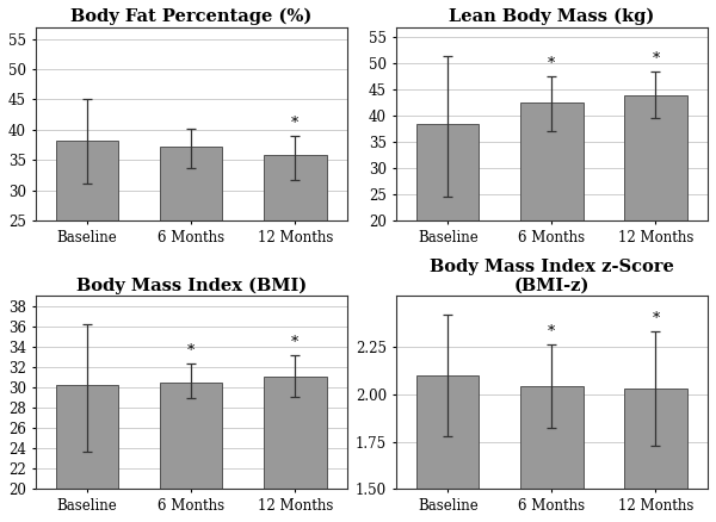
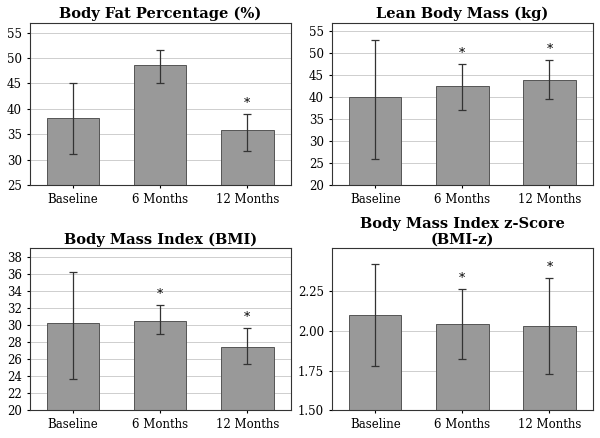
Body Fat Percentage (%)/6 Months: 37.2 -> 48.6
Lean Body Mass (kg)/Baseline: 38.5 -> 40.0
Body Mass Index (BMI)/12 Months: 31.0 -> 27.4
